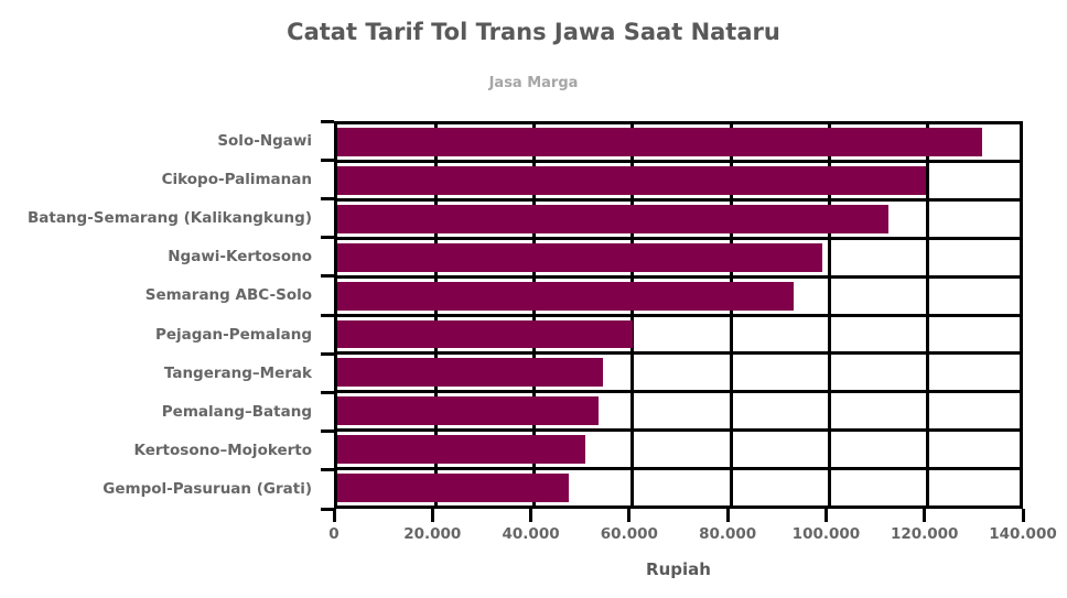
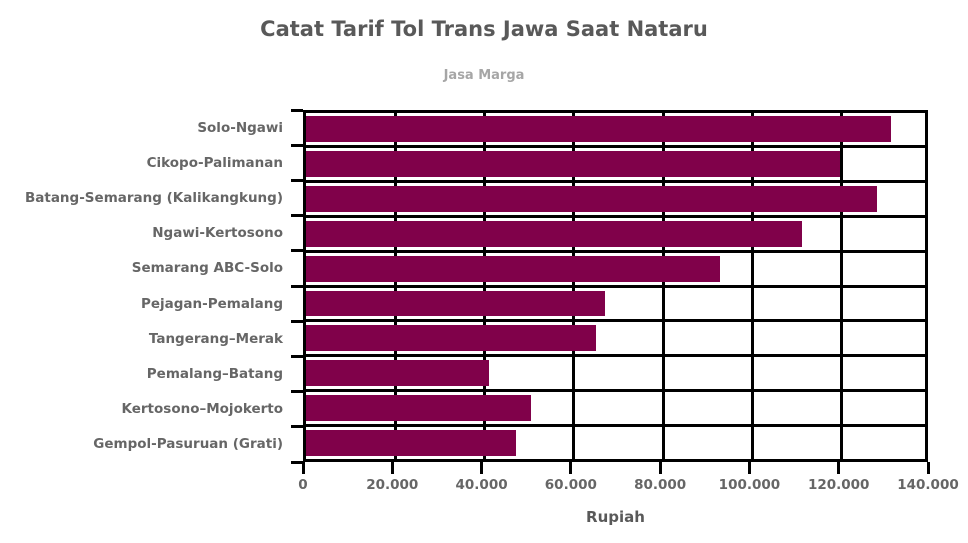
Batang-Semarang (Kalikangkung): 112000 -> 128000
Ngawi-Kertosono: 98000 -> 111000
Pejagan-Pemalang: 60000 -> 67000
Tangerang–Merak: 54000 -> 65000
Pemalang–Batang: 53000 -> 41000
